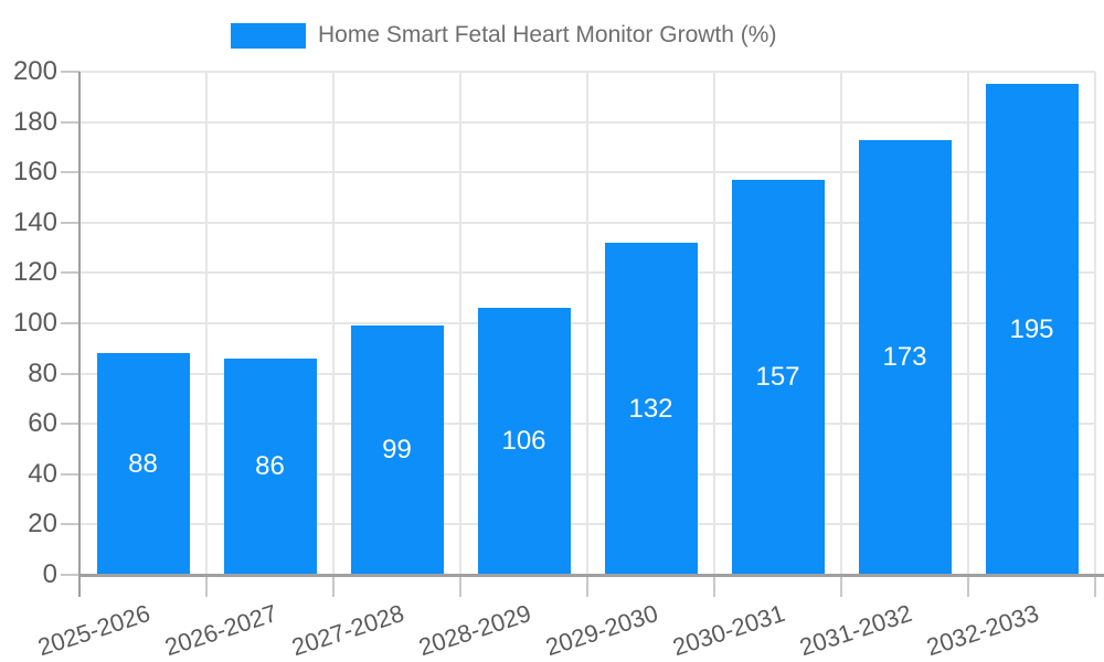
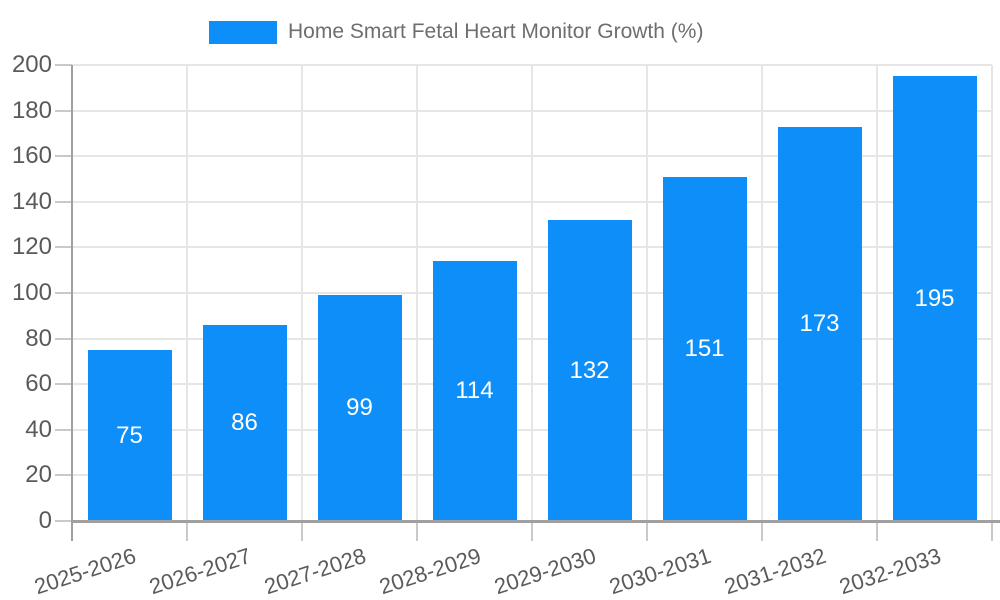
2025-2026: 88 -> 75
2028-2029: 106 -> 114
2030-2031: 157 -> 151
